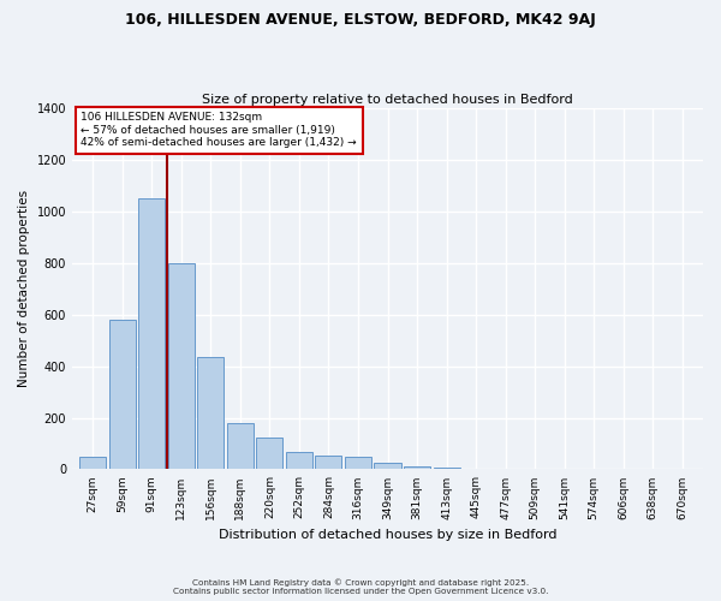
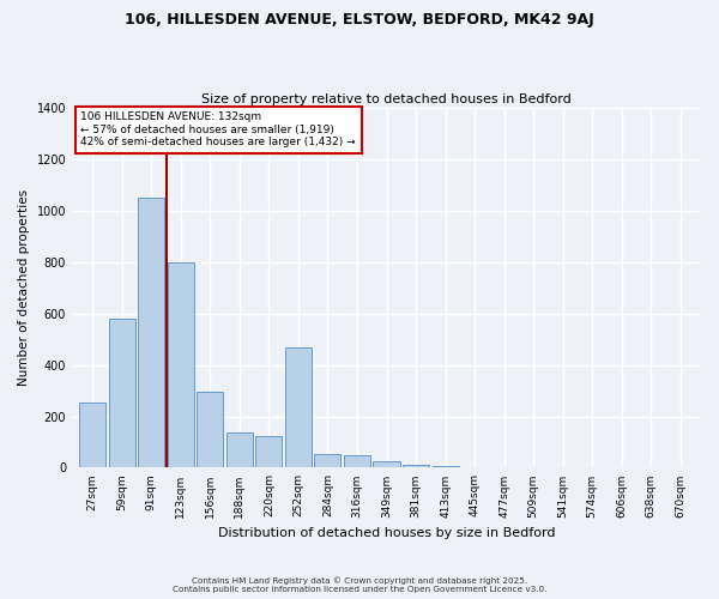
27sqm: 50 -> 255
156sqm: 435 -> 295
188sqm: 180 -> 135
252sqm: 68 -> 470
